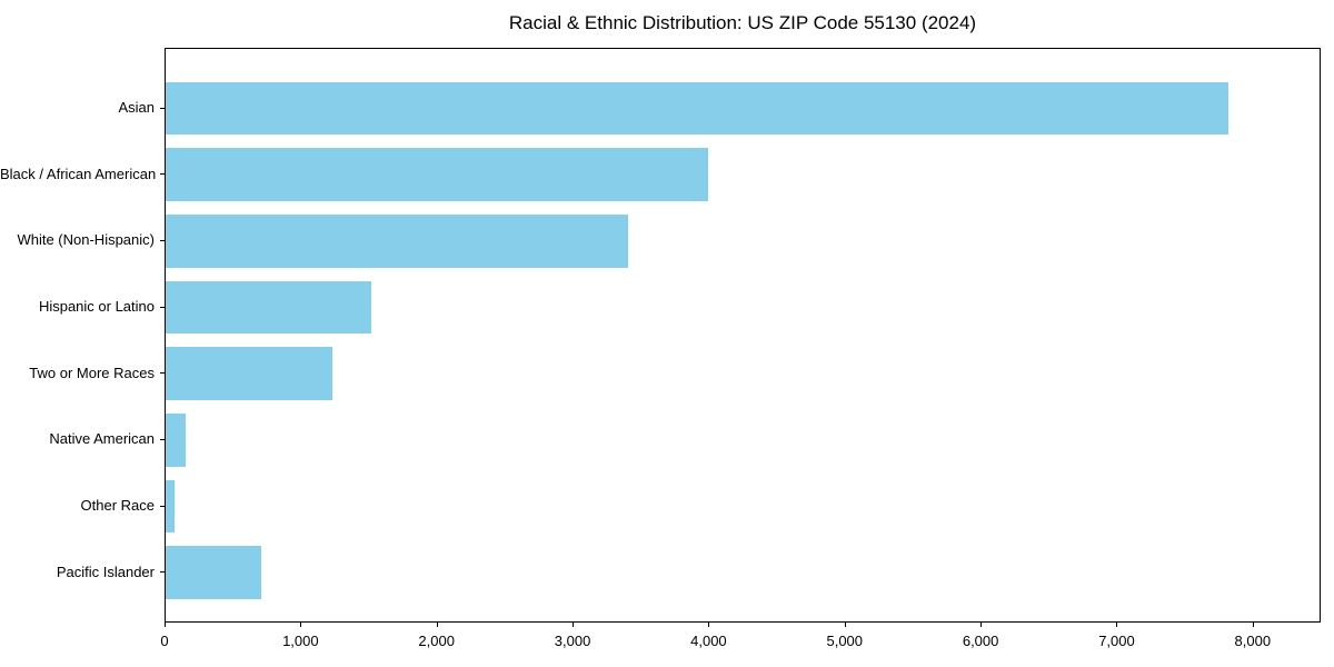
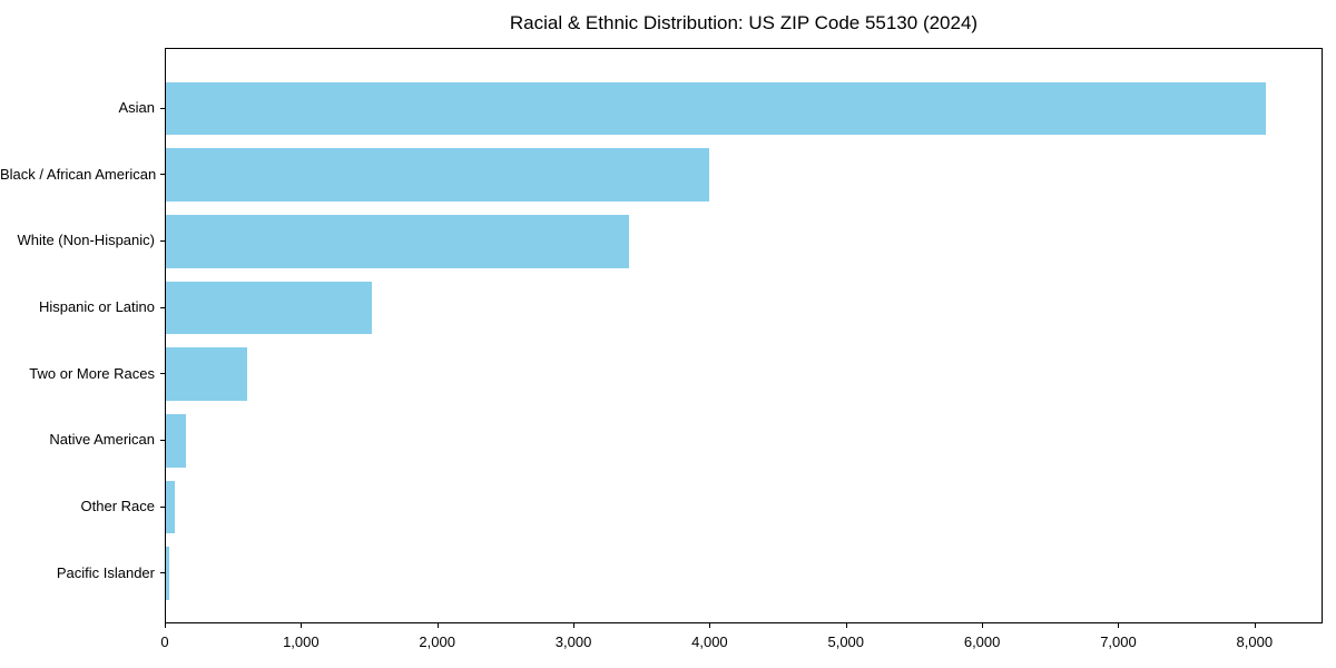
Asian: 7810 -> 8080
Two or More Races: 1230 -> 600
Pacific Islander: 700 -> 30
